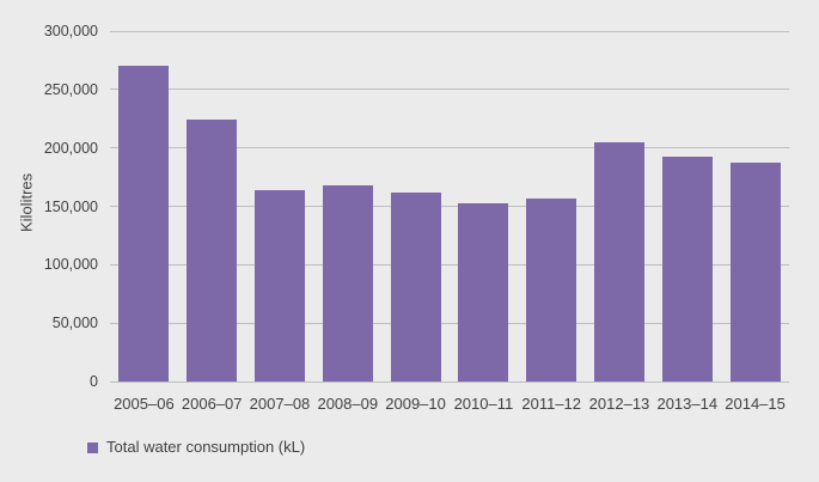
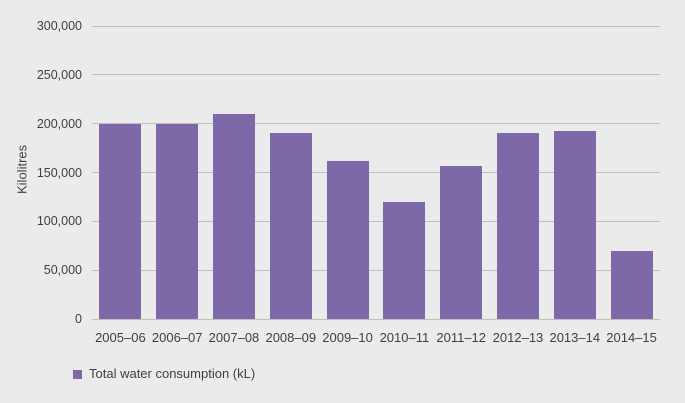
2005–06: 270000 -> 200000
2006–07: 220000 -> 200000
2007–08: 160000 -> 210000
2008–09: 170000 -> 190000
2010–11: 150000 -> 120000
2012–13: 200000 -> 190000
2014–15: 190000 -> 70000
